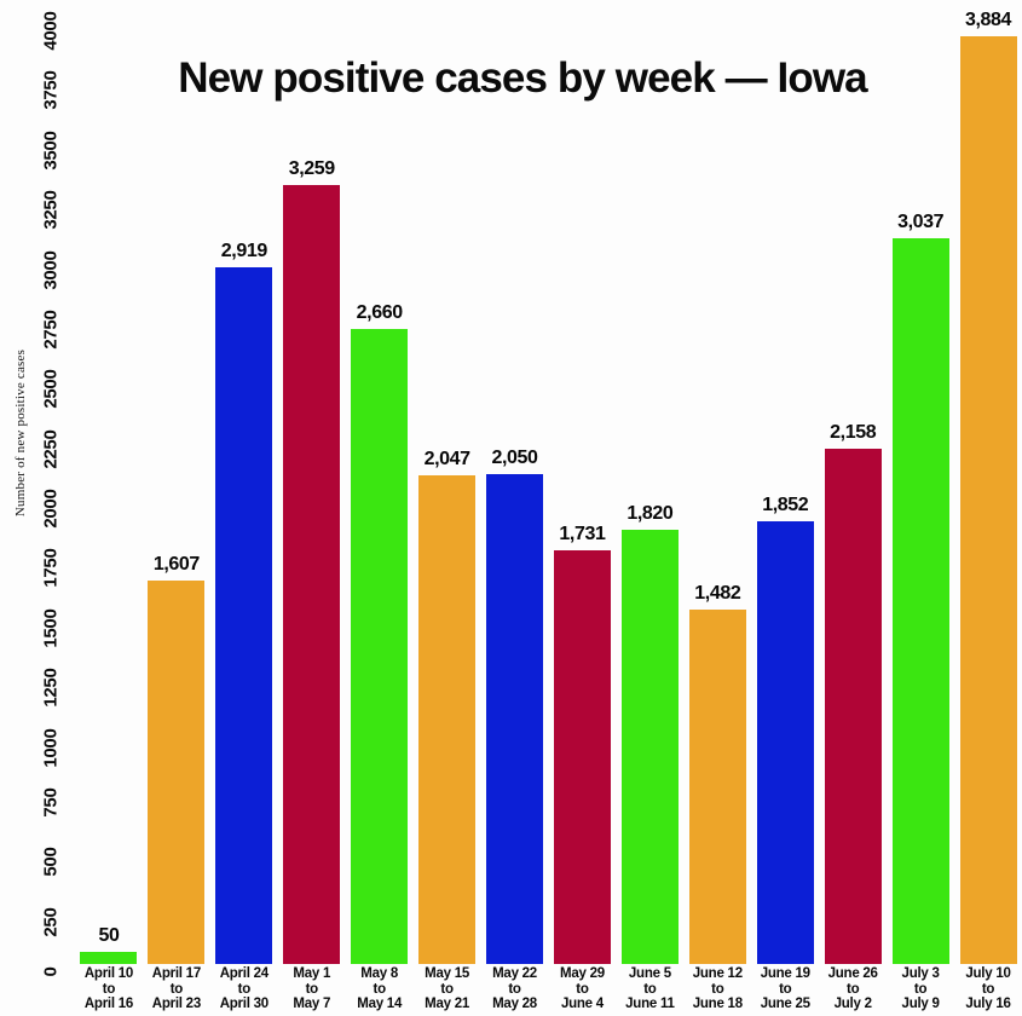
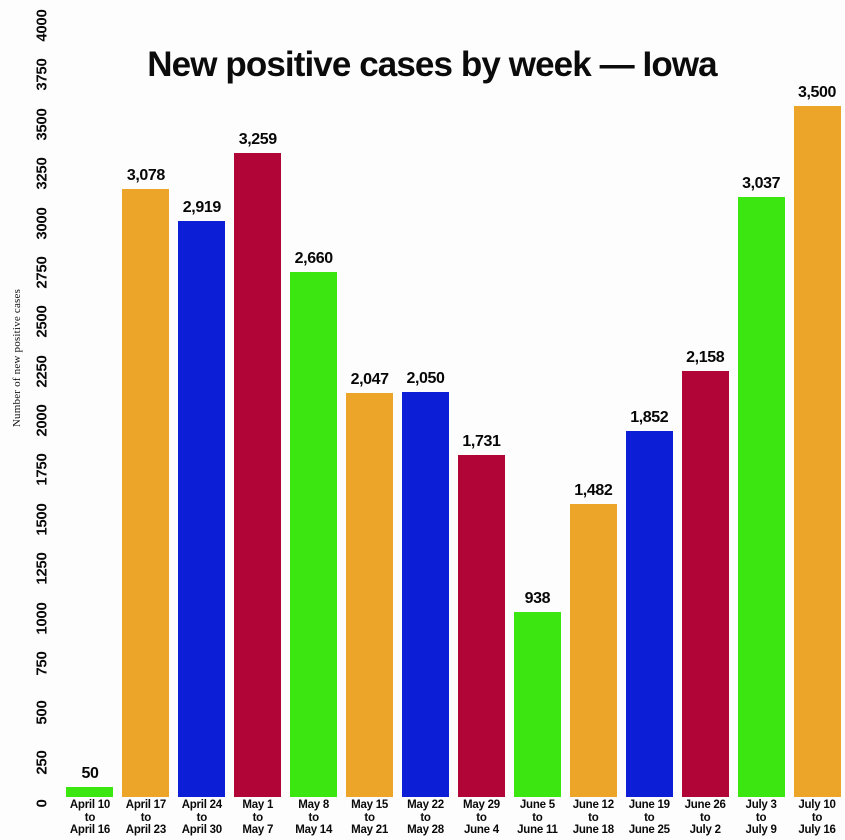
April 17 to April 23: 1,607 -> 3,078
June 5 to June 11: 1,820 -> 938
July 10 to July 16: 3,884 -> 3,500
